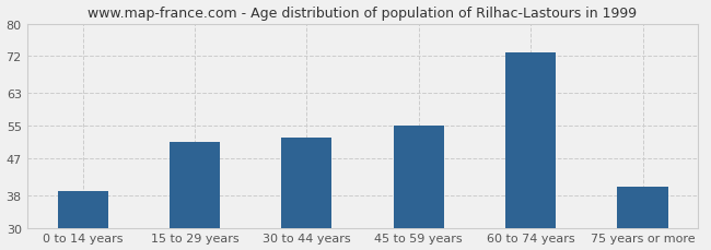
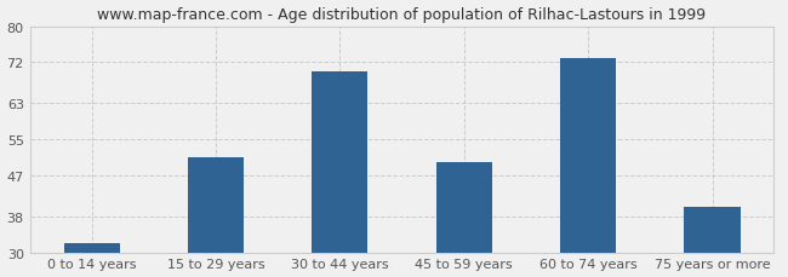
0 to 14 years: 39 -> 32
30 to 44 years: 52 -> 70
45 to 59 years: 55 -> 50
